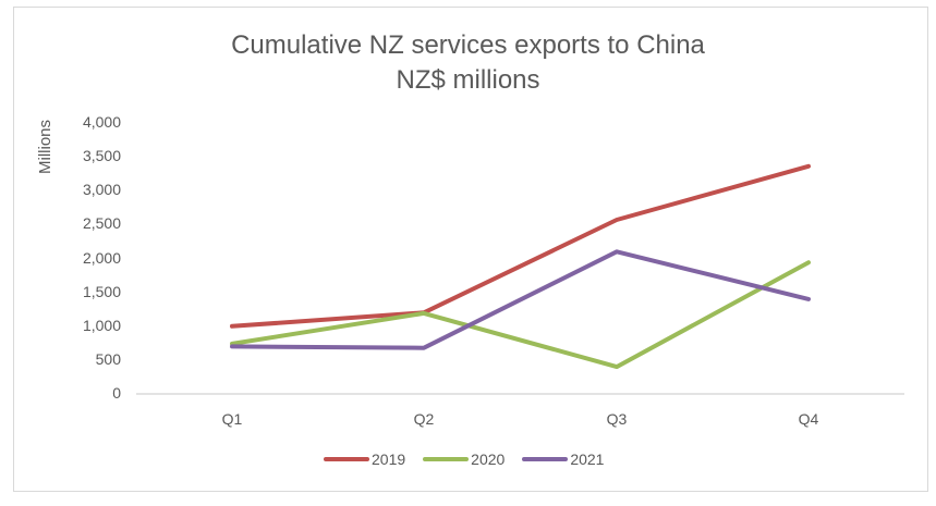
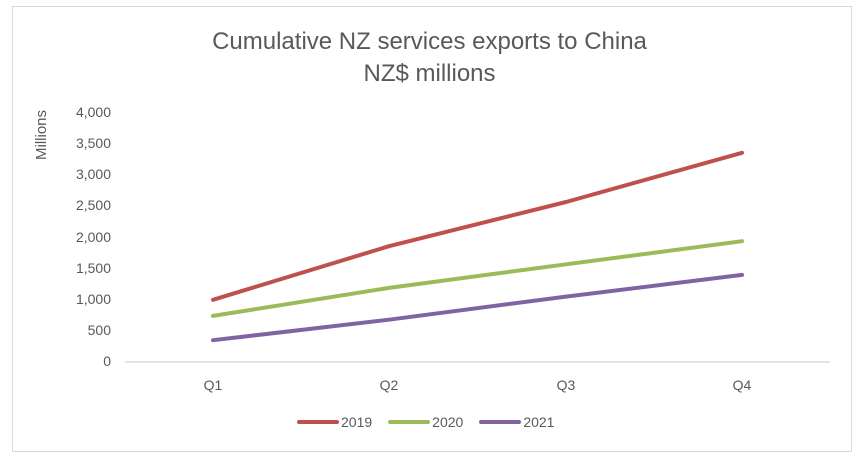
2021/Q1: 700 -> 400
2019/Q2: 1200 -> 1900
2020/Q3: 400 -> 1600
2021/Q3: 2100 -> 1000
